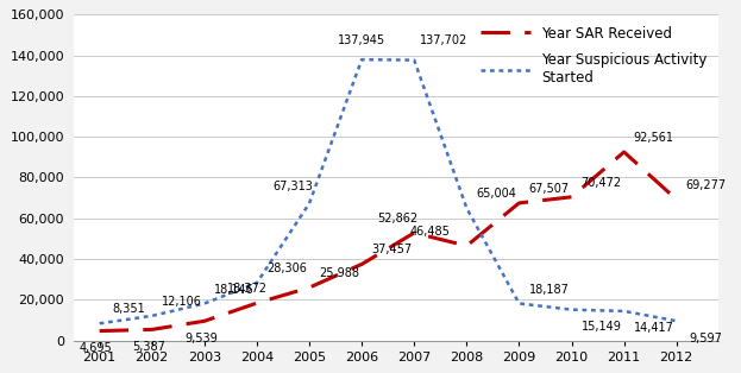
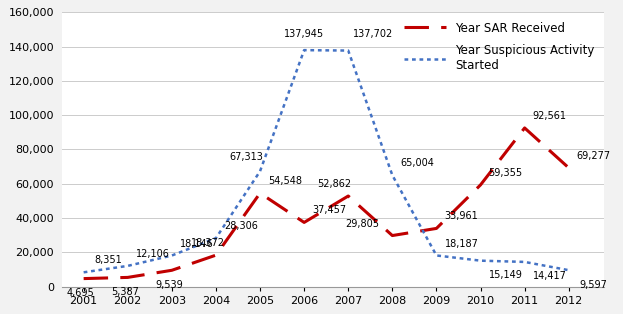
Year SAR Received/2005: 25,988 -> 54,548
Year SAR Received/2008: 46,485 -> 29,805
Year SAR Received/2009: 67,507 -> 33,961
Year SAR Received/2010: 70,472 -> 59,355
